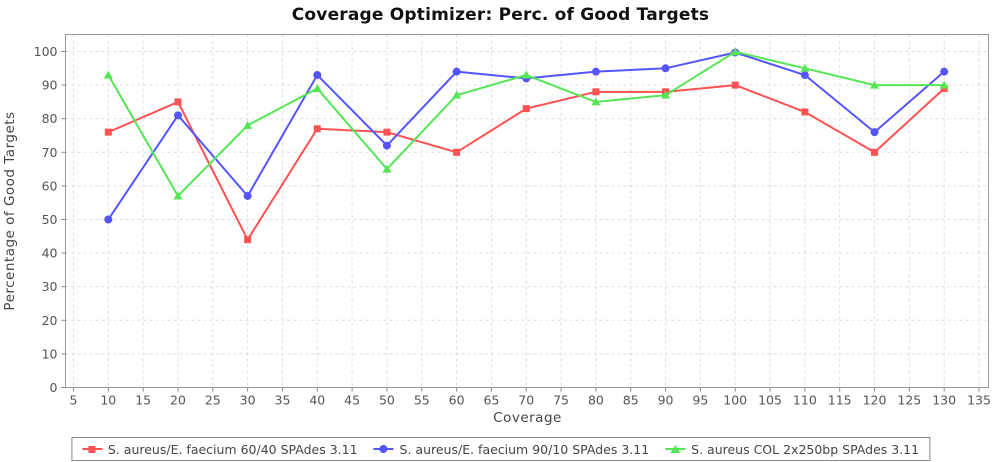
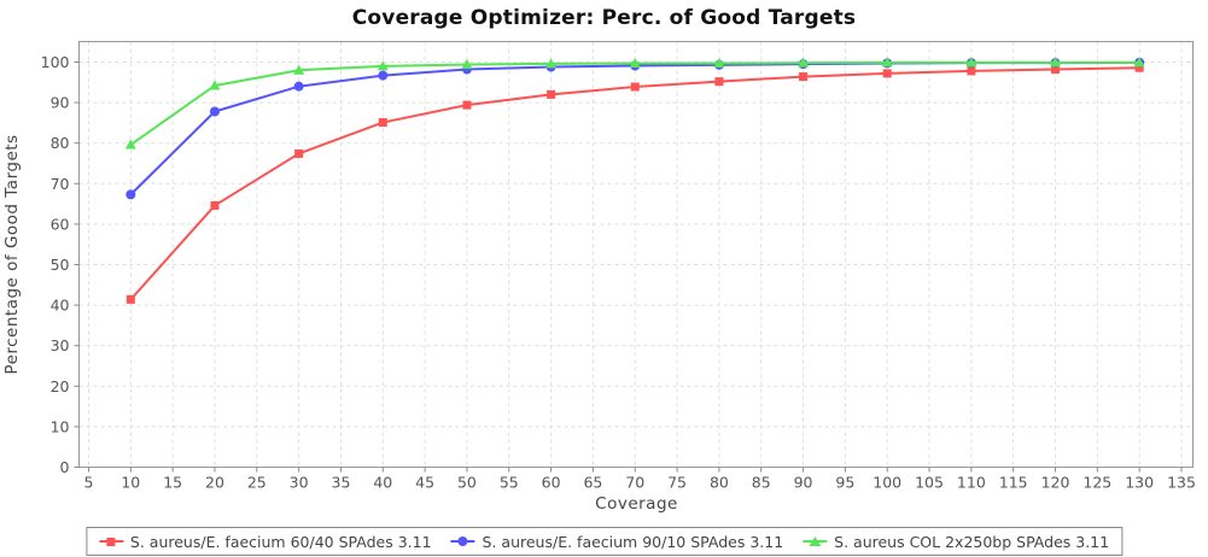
S. aureus/E. faecium 60/40 SPAdes 3.11/10: 76 -> 41
S. aureus/E. faecium 90/10 SPAdes 3.11/10: 50 -> 67
S. aureus COL 2x250bp SPAdes 3.11/10: 93 -> 80
S. aureus/E. faecium 60/40 SPAdes 3.11/20: 85 -> 65
S. aureus/E. faecium 90/10 SPAdes 3.11/20: 81 -> 88
S. aureus COL 2x250bp SPAdes 3.11/20: 57 -> 94
S. aureus/E. faecium 60/40 SPAdes 3.11/30: 44 -> 77
S. aureus/E. faecium 90/10 SPAdes 3.11/30: 57 -> 94
S. aureus COL 2x250bp SPAdes 3.11/30: 78 -> 98
S. aureus/E. faecium 60/40 SPAdes 3.11/40: 77 -> 85
S. aureus/E. faecium 90/10 SPAdes 3.11/40: 93 -> 97
S. aureus COL 2x250bp SPAdes 3.11/40: 89 -> 99
S. aureus/E. faecium 60/40 SPAdes 3.11/50: 76 -> 89
S. aureus/E. faecium 90/10 SPAdes 3.11/50: 72 -> 98
S. aureus COL 2x250bp SPAdes 3.11/50: 65 -> 99
S. aureus/E. faecium 60/40 SPAdes 3.11/60: 70 -> 92
S. aureus/E. faecium 90/10 SPAdes 3.11/60: 94 -> 99
S. aureus COL 2x250bp SPAdes 3.11/60: 87 -> 100
S. aureus/E. faecium 60/40 SPAdes 3.11/70: 83 -> 94
S. aureus/E. faecium 90/10 SPAdes 3.11/70: 92 -> 99
S. aureus COL 2x250bp SPAdes 3.11/70: 93 -> 100
S. aureus/E. faecium 60/40 SPAdes 3.11/80: 88 -> 95
S. aureus/E. faecium 90/10 SPAdes 3.11/80: 94 -> 99
S. aureus COL 2x250bp SPAdes 3.11/80: 85 -> 100
S. aureus/E. faecium 60/40 SPAdes 3.11/90: 88 -> 96
S. aureus/E. faecium 90/10 SPAdes 3.11/90: 95 -> 100
S. aureus COL 2x250bp SPAdes 3.11/90: 87 -> 100
S. aureus/E. faecium 60/40 SPAdes 3.11/100: 90 -> 97
S. aureus/E. faecium 60/40 SPAdes 3.11/110: 82 -> 98
S. aureus/E. faecium 90/10 SPAdes 3.11/110: 93 -> 100
S. aureus COL 2x250bp SPAdes 3.11/110: 95 -> 100
S. aureus/E. faecium 60/40 SPAdes 3.11/120: 70 -> 98
S. aureus/E. faecium 90/10 SPAdes 3.11/120: 76 -> 100
S. aureus COL 2x250bp SPAdes 3.11/120: 90 -> 100
S. aureus/E. faecium 60/40 SPAdes 3.11/130: 89 -> 99
S. aureus/E. faecium 90/10 SPAdes 3.11/130: 94 -> 100
S. aureus COL 2x250bp SPAdes 3.11/130: 90 -> 100
